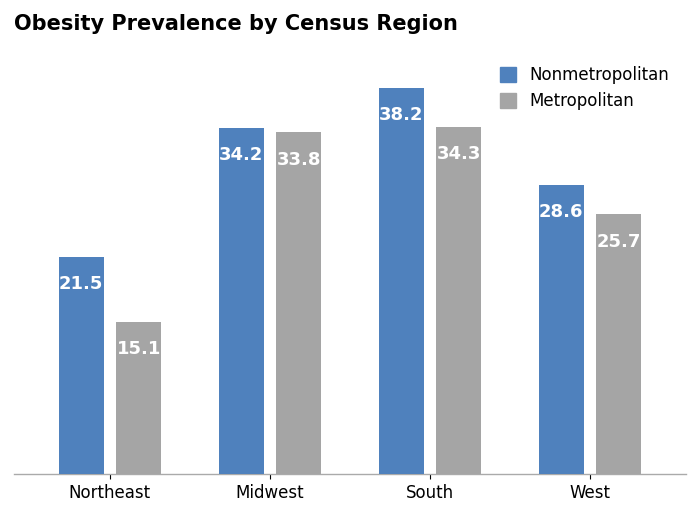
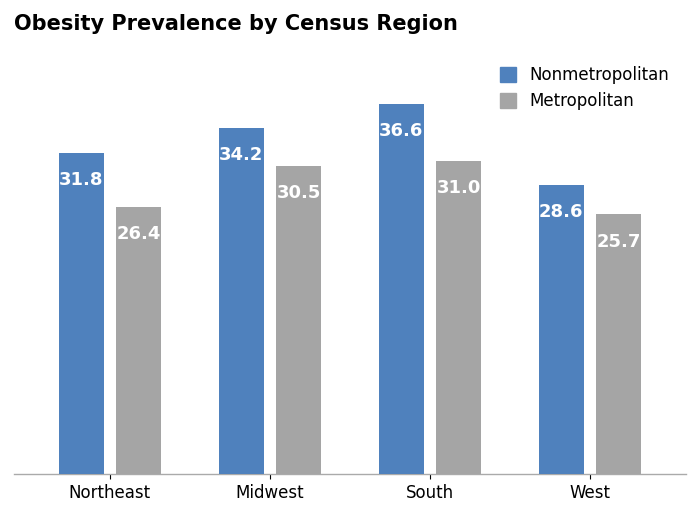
Nonmetropolitan/Northeast: 21.5 -> 31.8
Metropolitan/Northeast: 15.1 -> 26.4
Metropolitan/Midwest: 33.8 -> 30.5
Nonmetropolitan/South: 38.2 -> 36.6
Metropolitan/South: 34.3 -> 31.0
